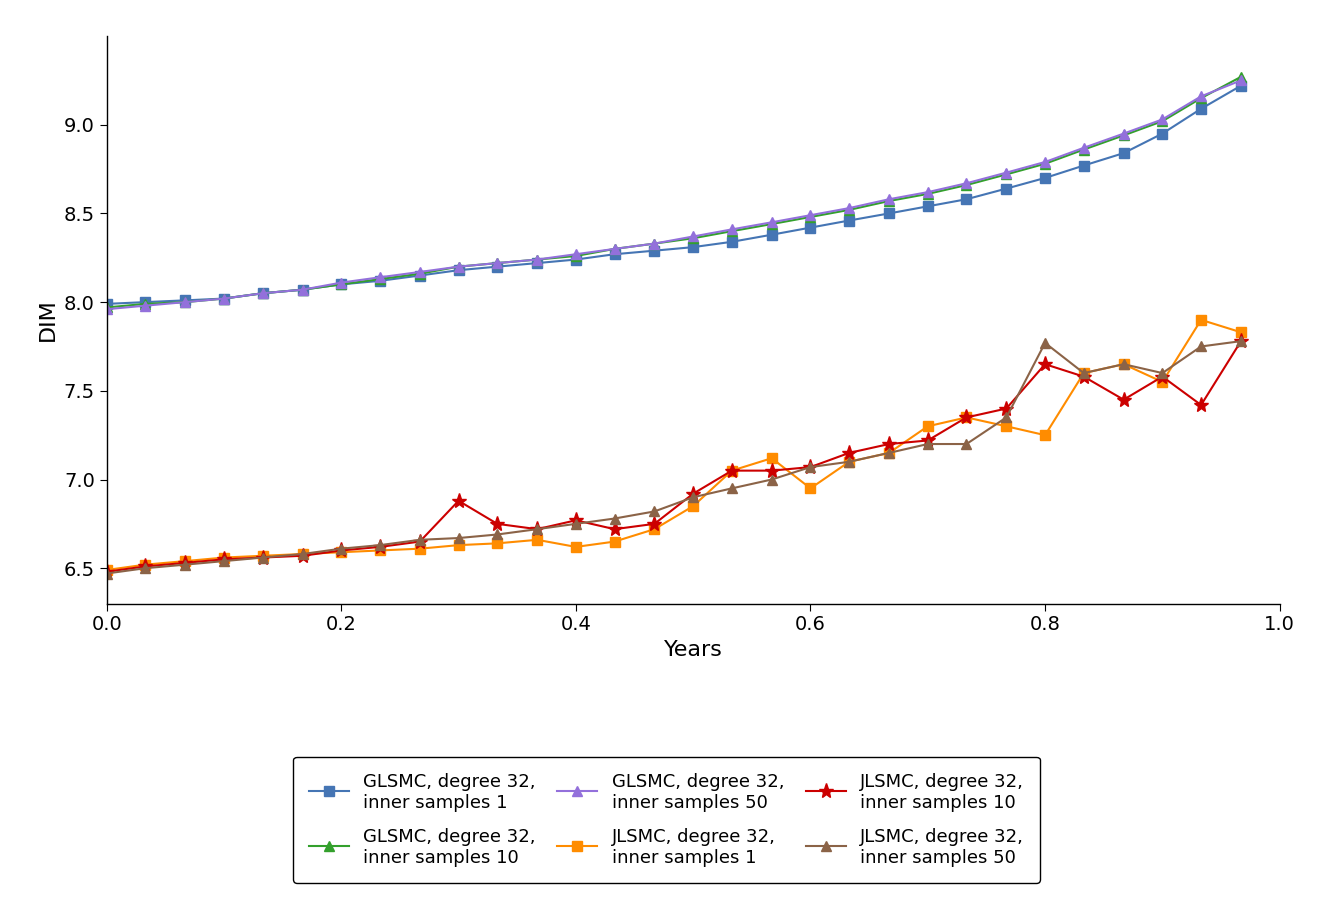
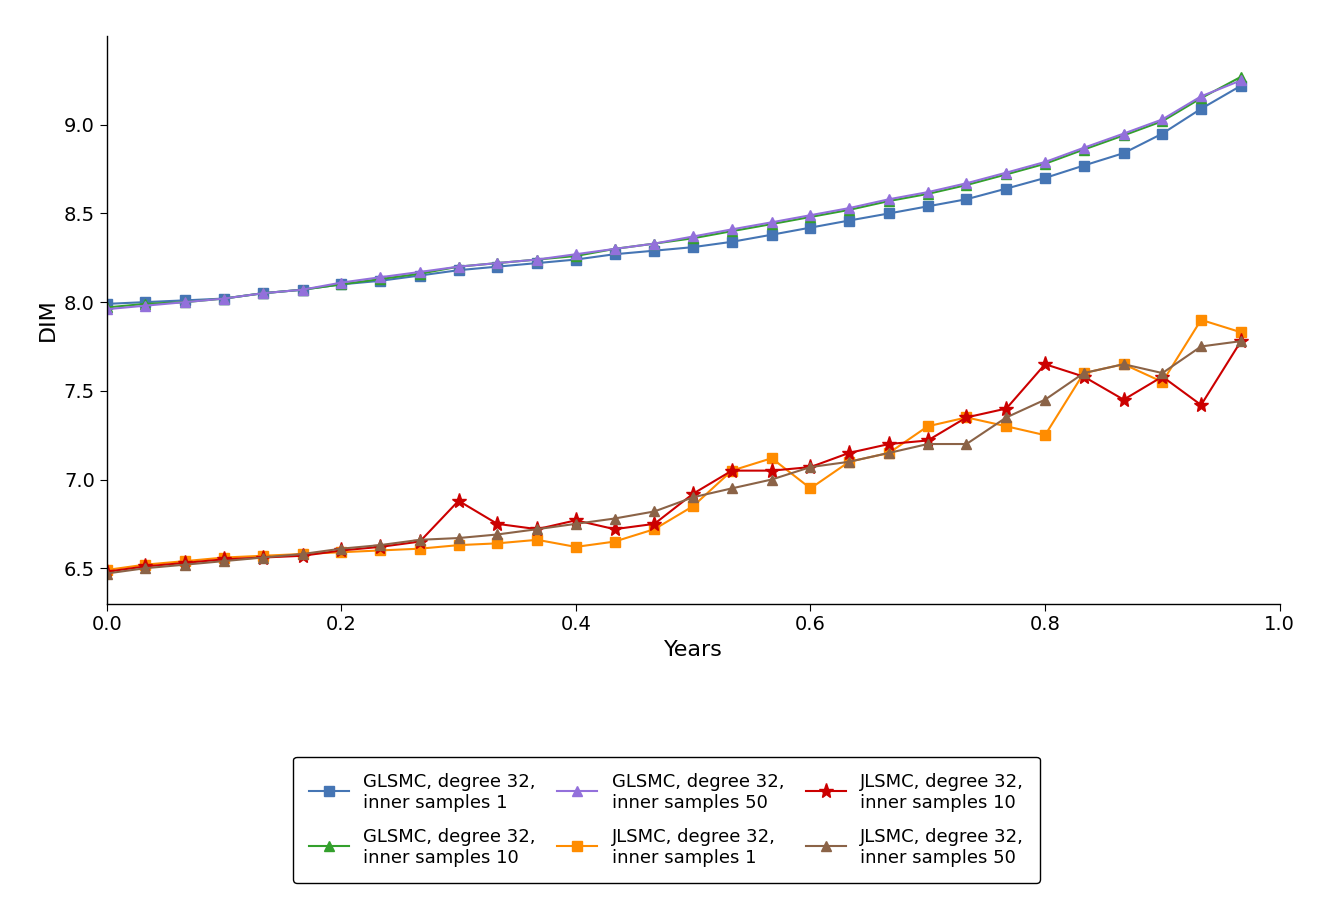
JLSMC, degree 32, inner samples 50/0.8: 7.77 -> 7.45
